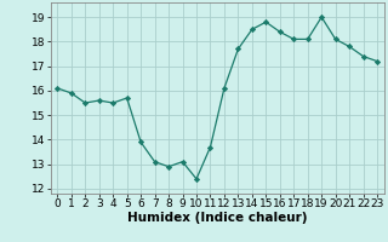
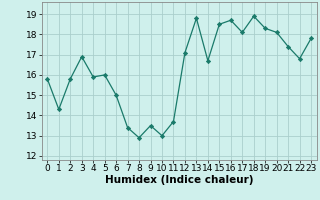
0: 16.1 -> 15.8
1: 15.9 -> 14.3
2: 15.5 -> 15.8
3: 15.6 -> 16.9
4: 15.5 -> 15.9
5: 15.7 -> 16.0
6: 13.9 -> 15.0
7: 13.1 -> 13.4
9: 13.1 -> 13.5
10: 12.4 -> 13.0
12: 16.1 -> 17.1
13: 17.7 -> 18.8
14: 18.5 -> 16.7
15: 18.8 -> 18.5
16: 18.4 -> 18.7
18: 18.1 -> 18.9
19: 19.0 -> 18.3
21: 17.8 -> 17.4
22: 17.4 -> 16.8
23: 17.2 -> 17.8
